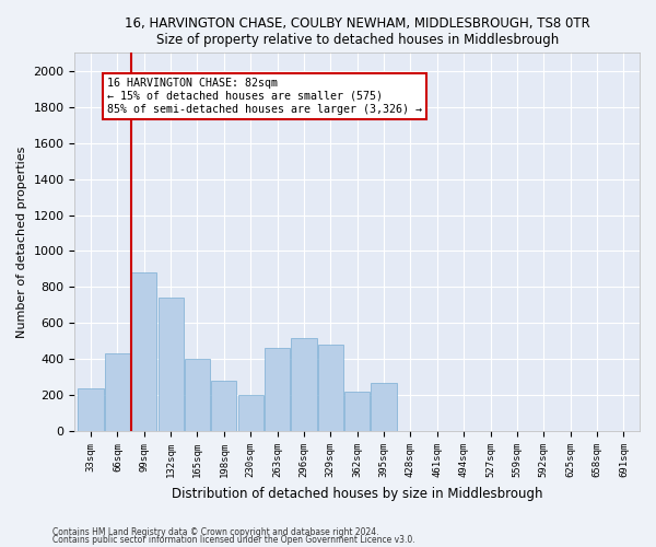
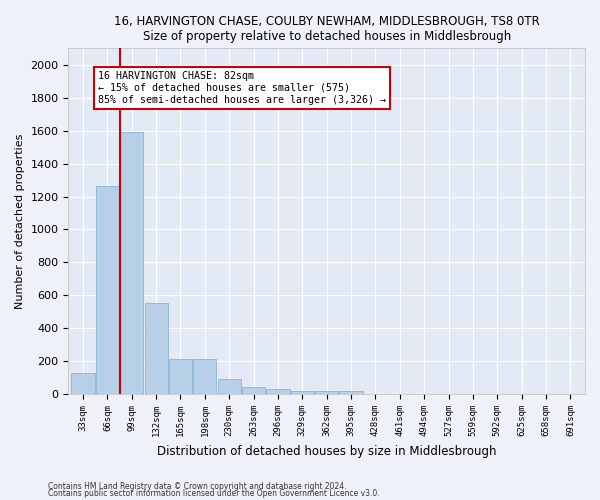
33sqm: 240 -> 130
66sqm: 430 -> 1260
99sqm: 880 -> 1590
132sqm: 740 -> 560
165sqm: 400 -> 220
198sqm: 280 -> 220
230sqm: 200 -> 90
263sqm: 460 -> 40
296sqm: 520 -> 30
329sqm: 480 -> 20
362sqm: 220 -> 20
395sqm: 270 -> 20
